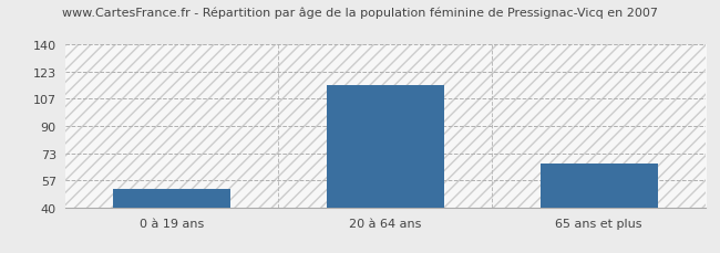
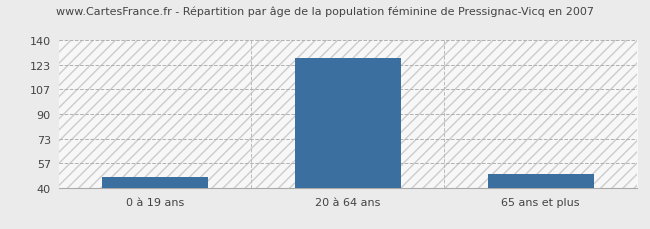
0 à 19 ans: 51 -> 47
20 à 64 ans: 115 -> 128
65 ans et plus: 67 -> 49
